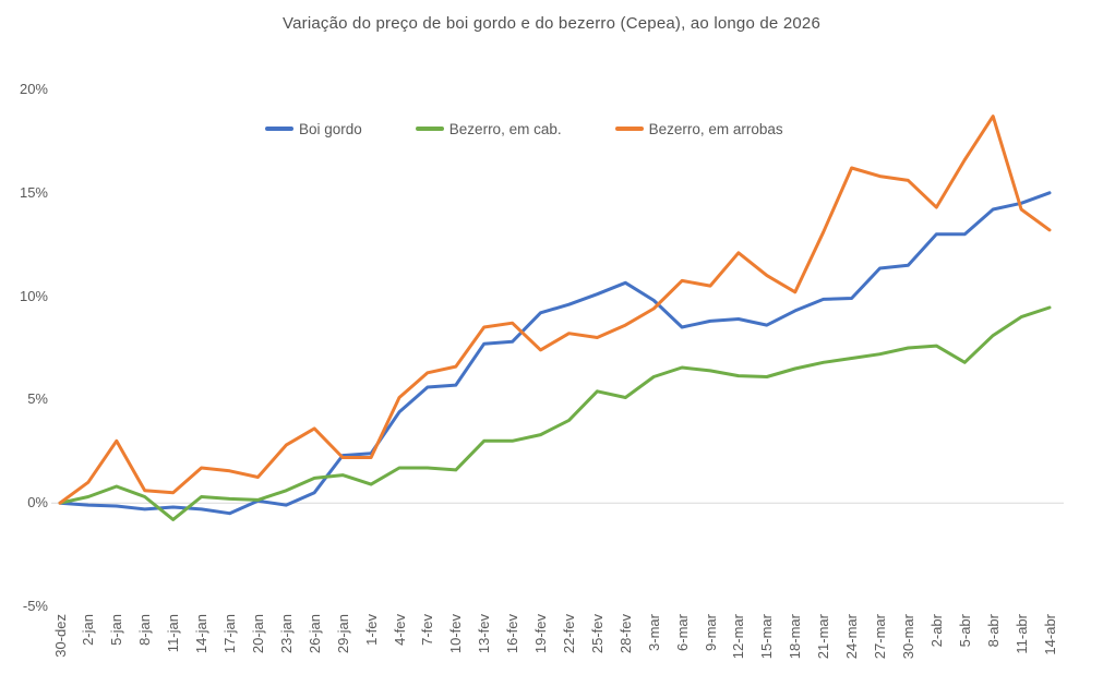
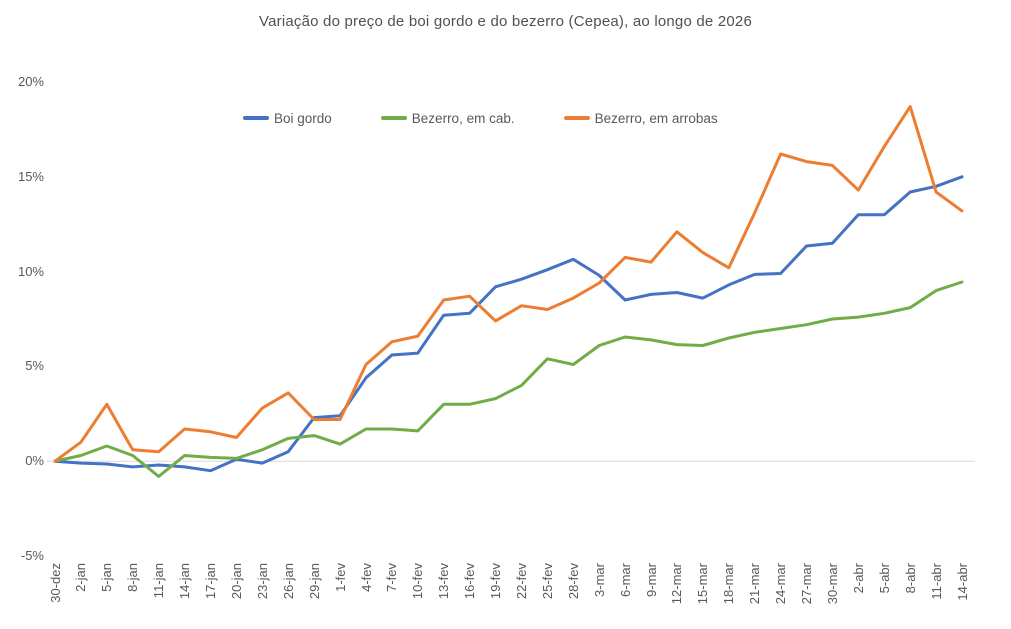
Bezerro, em cab./5-abr: 6.8% -> 7.8%
